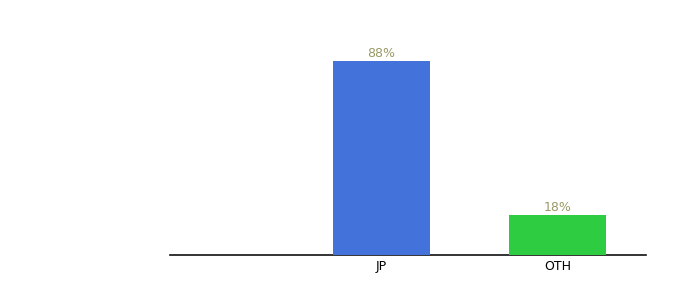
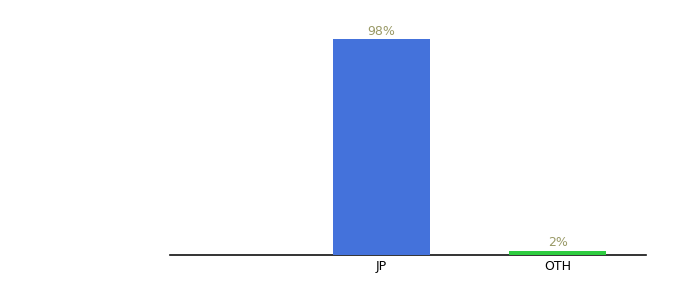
JP: 88% -> 98%
OTH: 18% -> 2%
